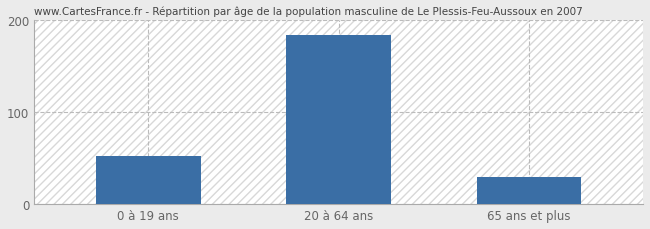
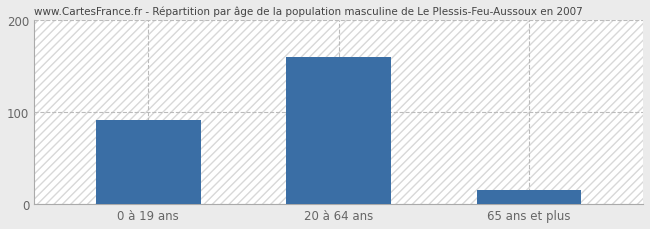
0 à 19 ans: 52 -> 91
20 à 64 ans: 184 -> 160
65 ans et plus: 30 -> 15
